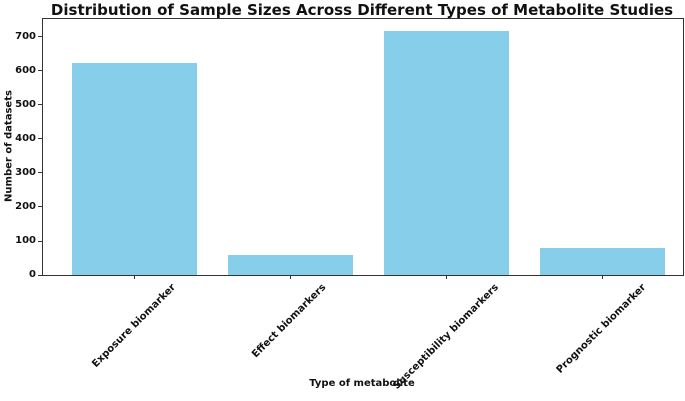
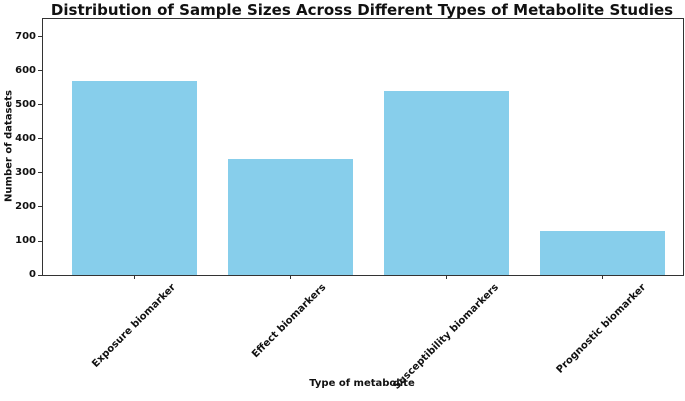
Exposure biomarker: 620 -> 570
Effect biomarkers: 60 -> 340
Susceptibility biomarkers: 720 -> 540
Prognostic biomarker: 80 -> 130
